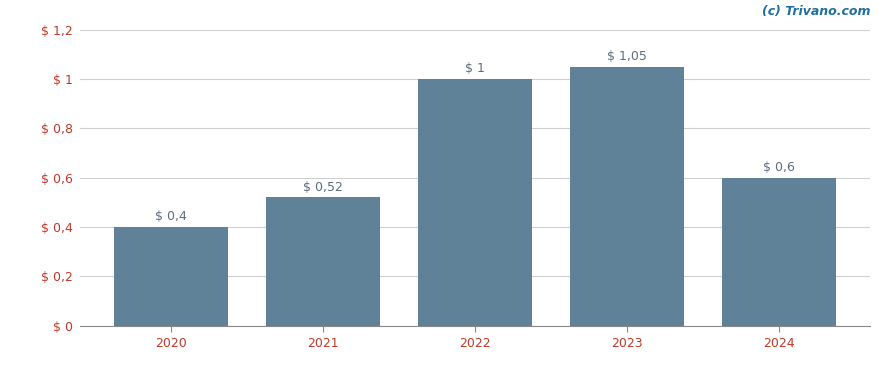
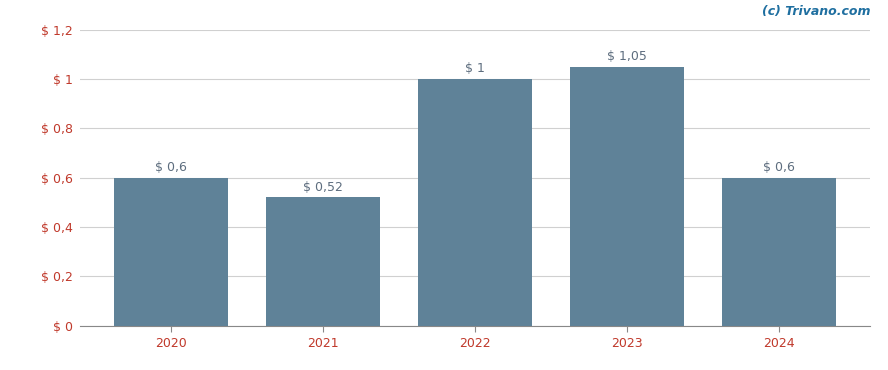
2020: 0,4 -> 0,6
